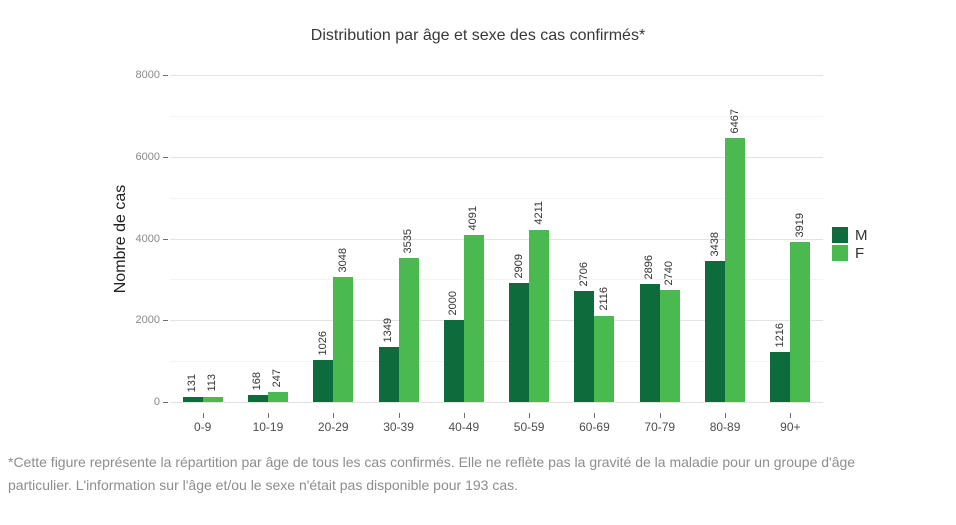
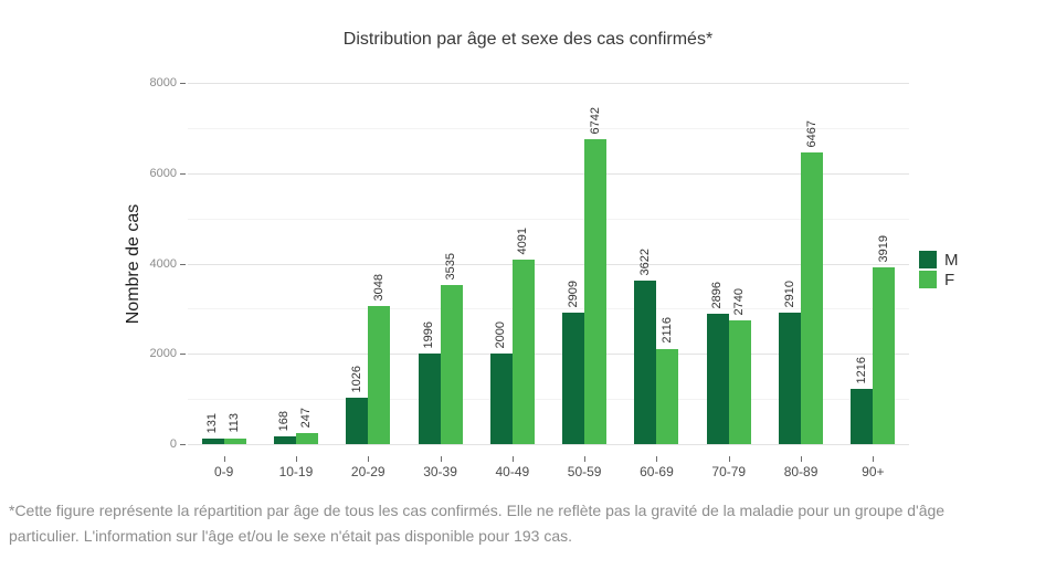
M/30-39: 1349 -> 1996
F/50-59: 4211 -> 6742
M/60-69: 2706 -> 3622
M/80-89: 3438 -> 2910
